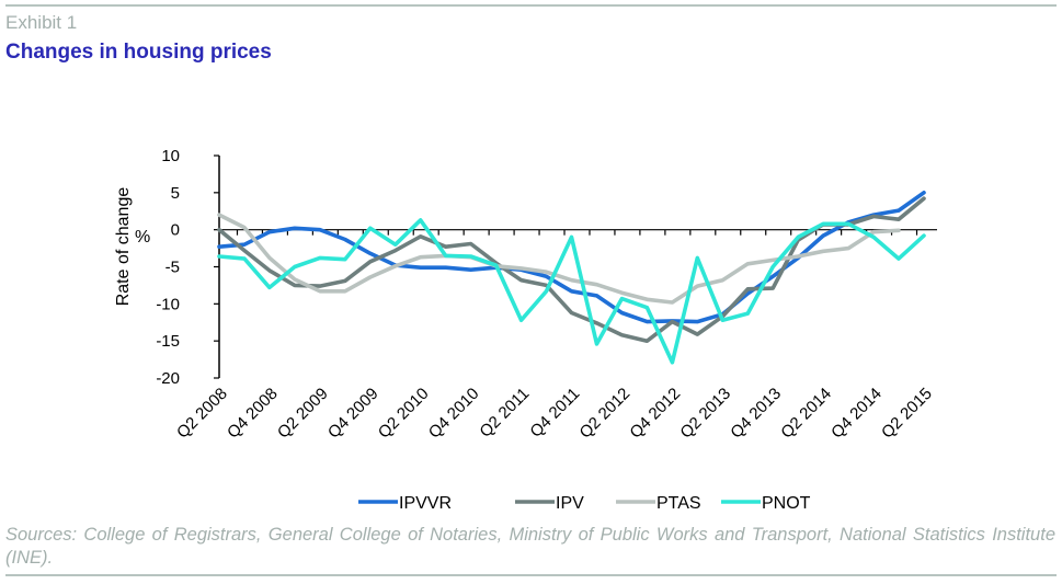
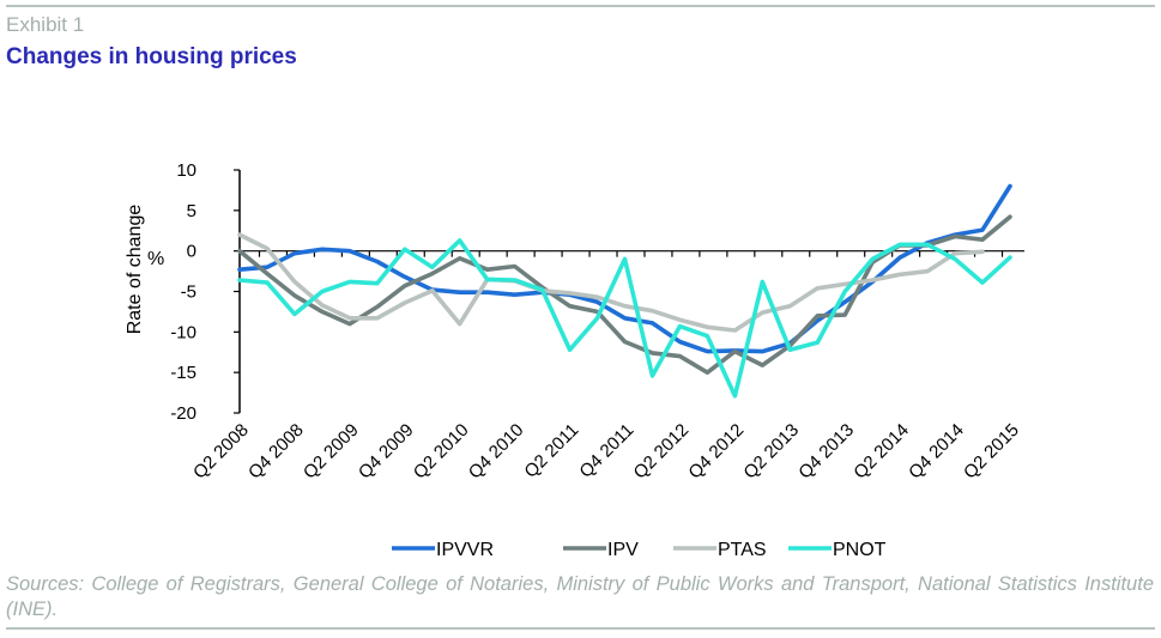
IPV/Q2 2009: -8 -> -9
PTAS/Q2 2010: -4 -> -9
IPV/Q2 2012: -14 -> -13
IPVVR/Q2 2015: 5 -> 8
